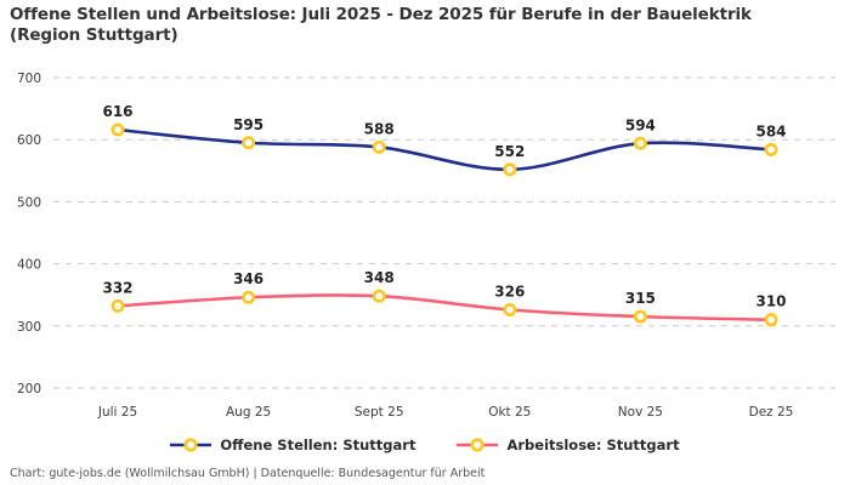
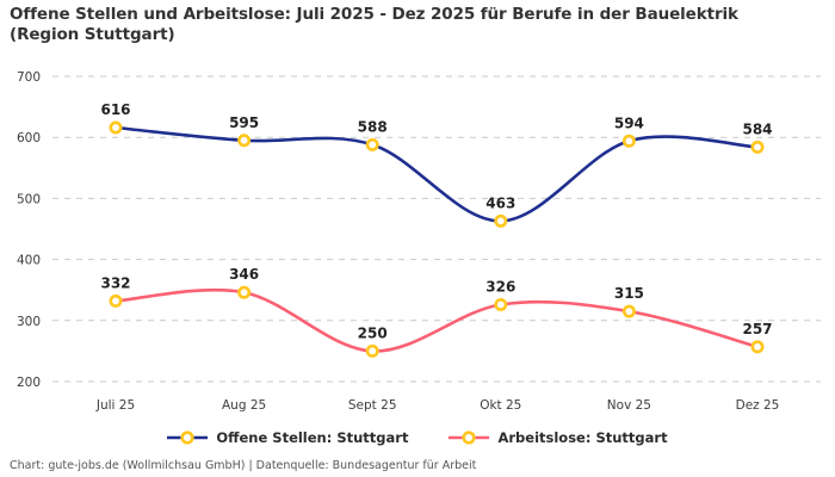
Arbeitslose: Stuttgart/Sept 25: 348 -> 250
Offene Stellen: Stuttgart/Okt 25: 552 -> 463
Arbeitslose: Stuttgart/Dez 25: 310 -> 257
